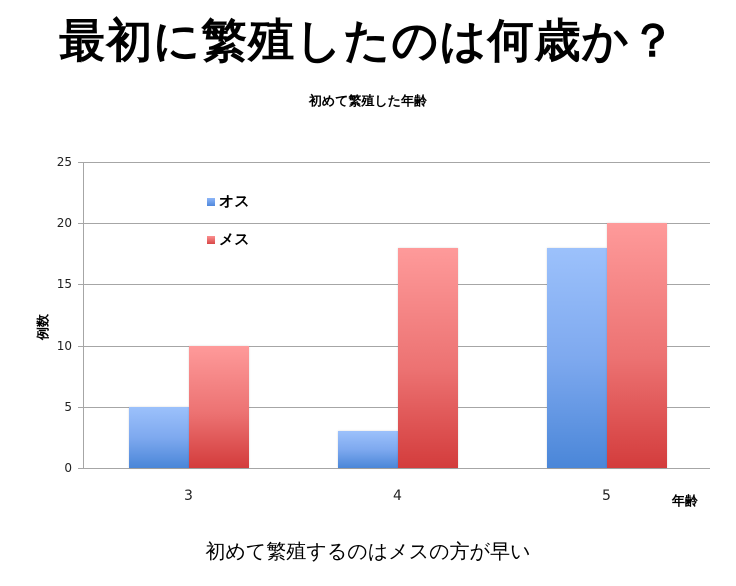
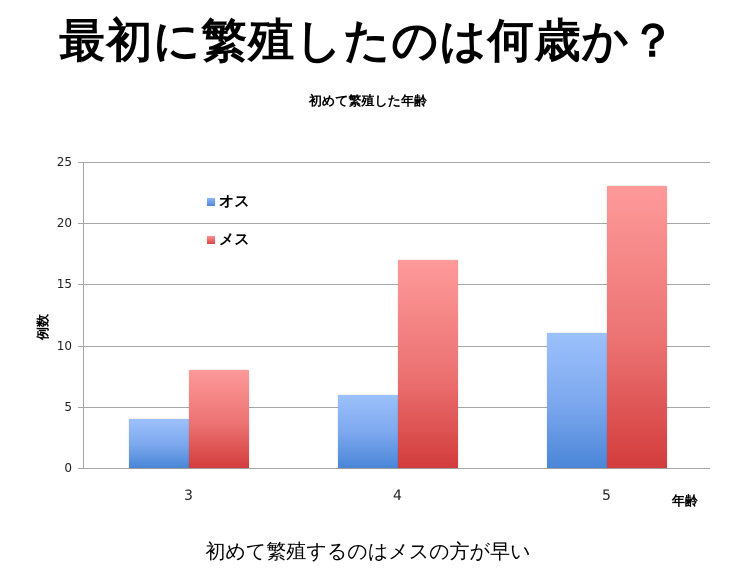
オス/3: 5 -> 4
メス/3: 10 -> 8
オス/4: 3 -> 6
メス/4: 18 -> 17
オス/5: 18 -> 11
メス/5: 20 -> 23
